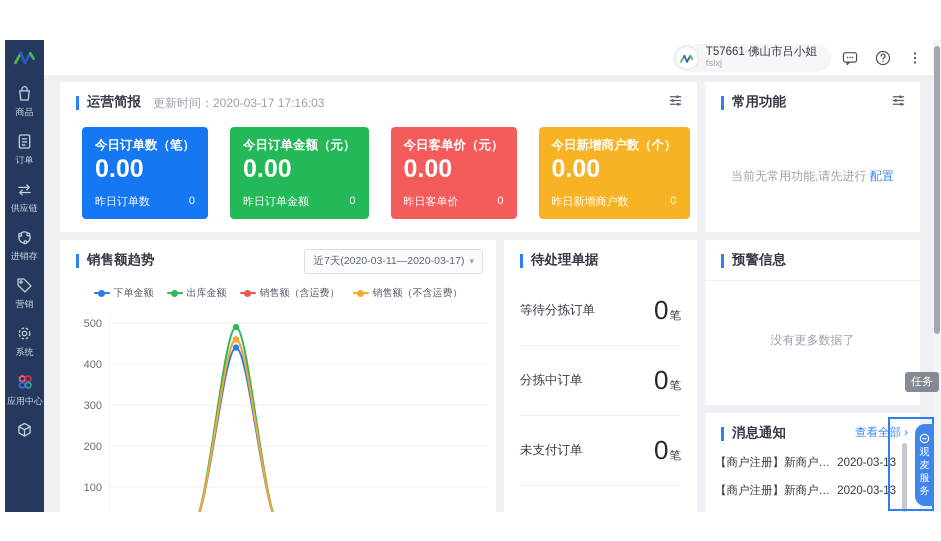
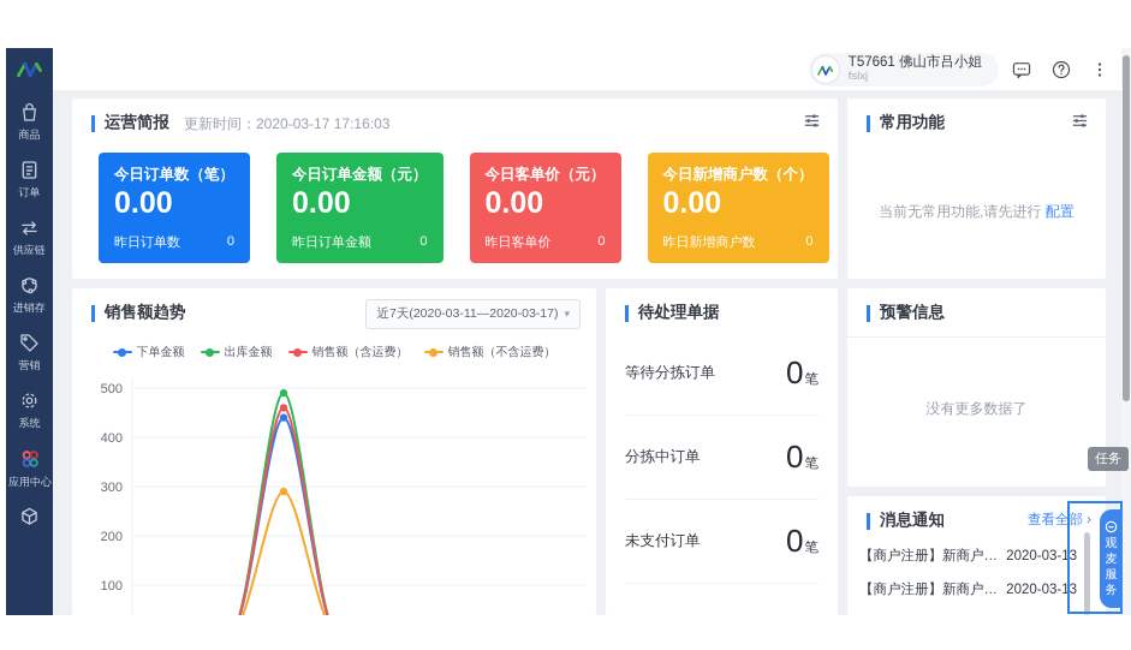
销售额（不含运费）/2020-03-13: 460 -> 290
